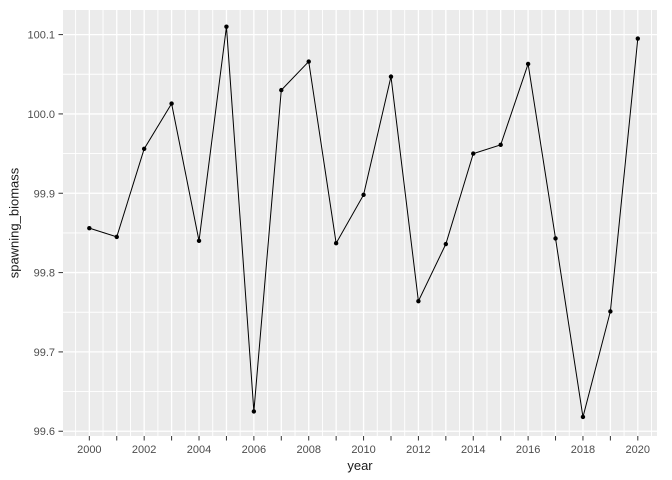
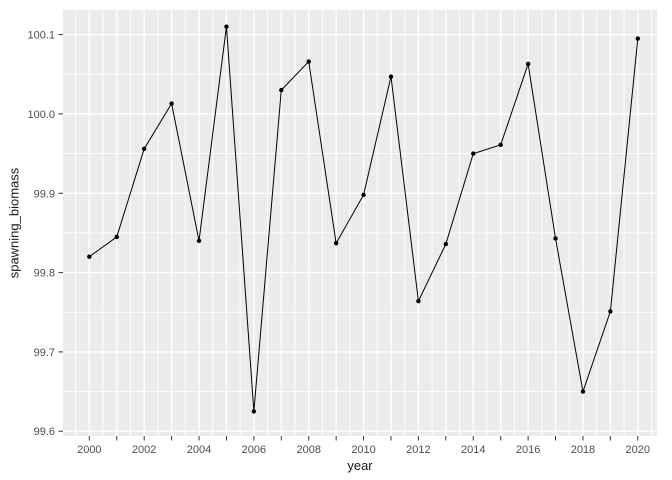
2000: 99.86 -> 99.82
2018: 99.62 -> 99.65
